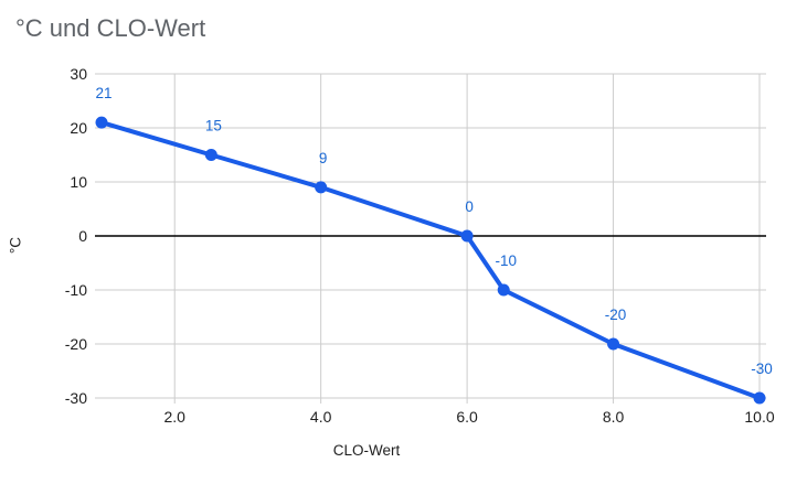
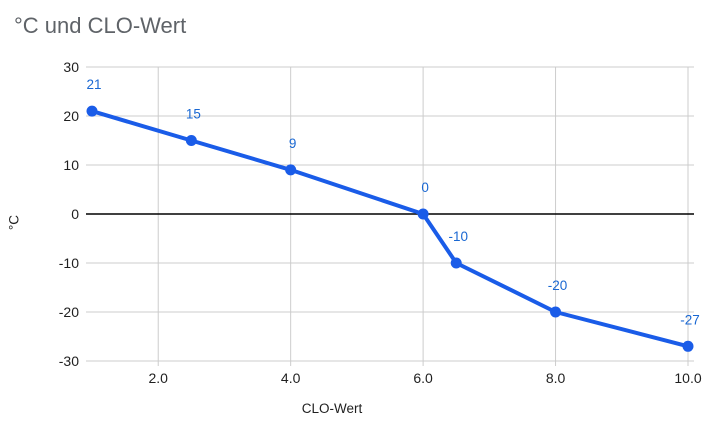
10: -30 -> -27
